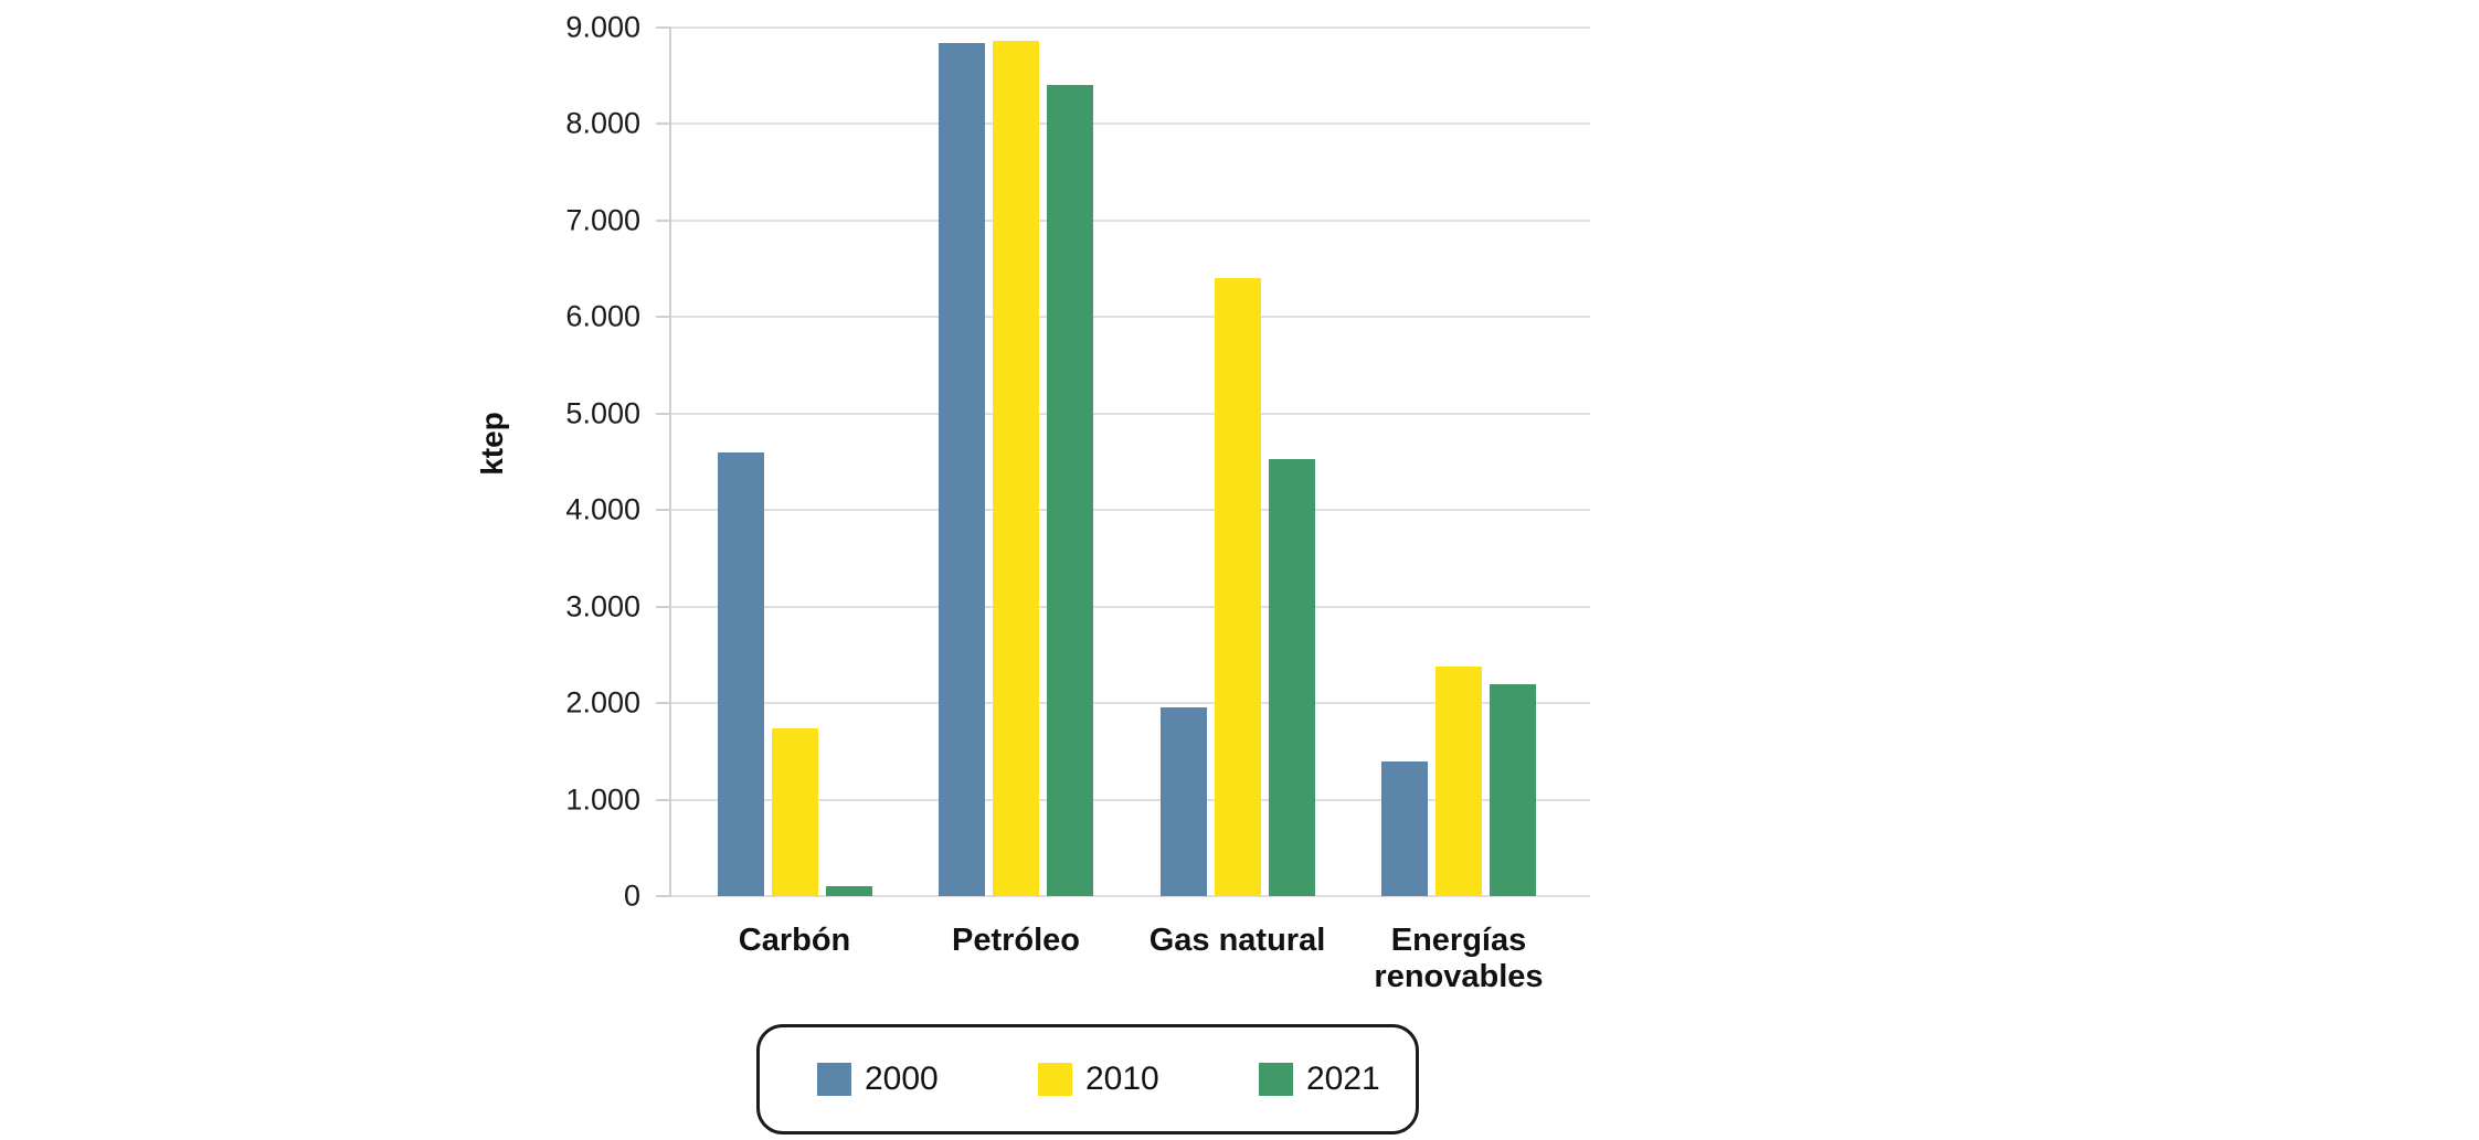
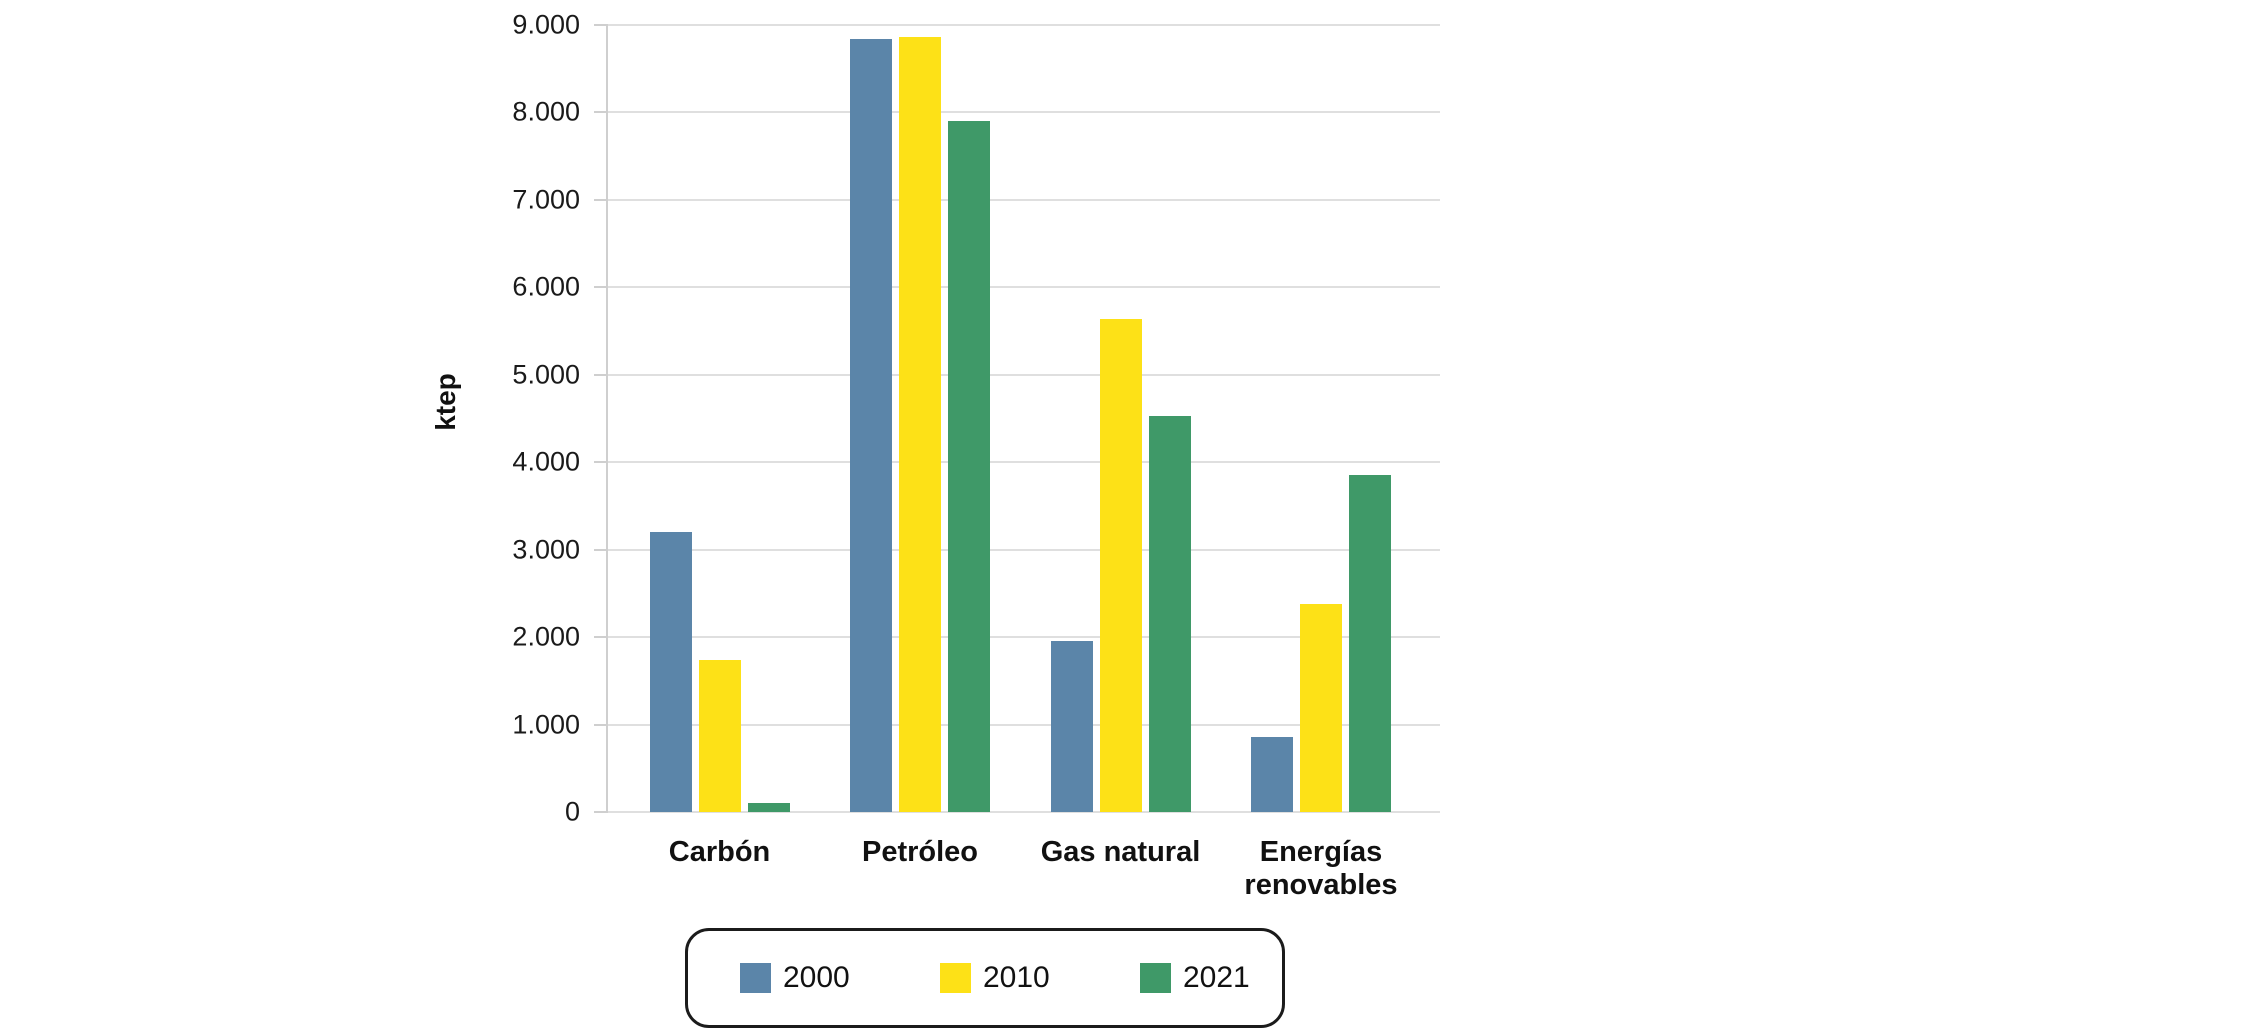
2000/Carbón: 4600 -> 3200
2021/Petróleo: 8400 -> 7900
2010/Gas natural: 6400 -> 5600
2000/Energías renovables: 1400 -> 900
2021/Energías renovables: 2200 -> 3800
